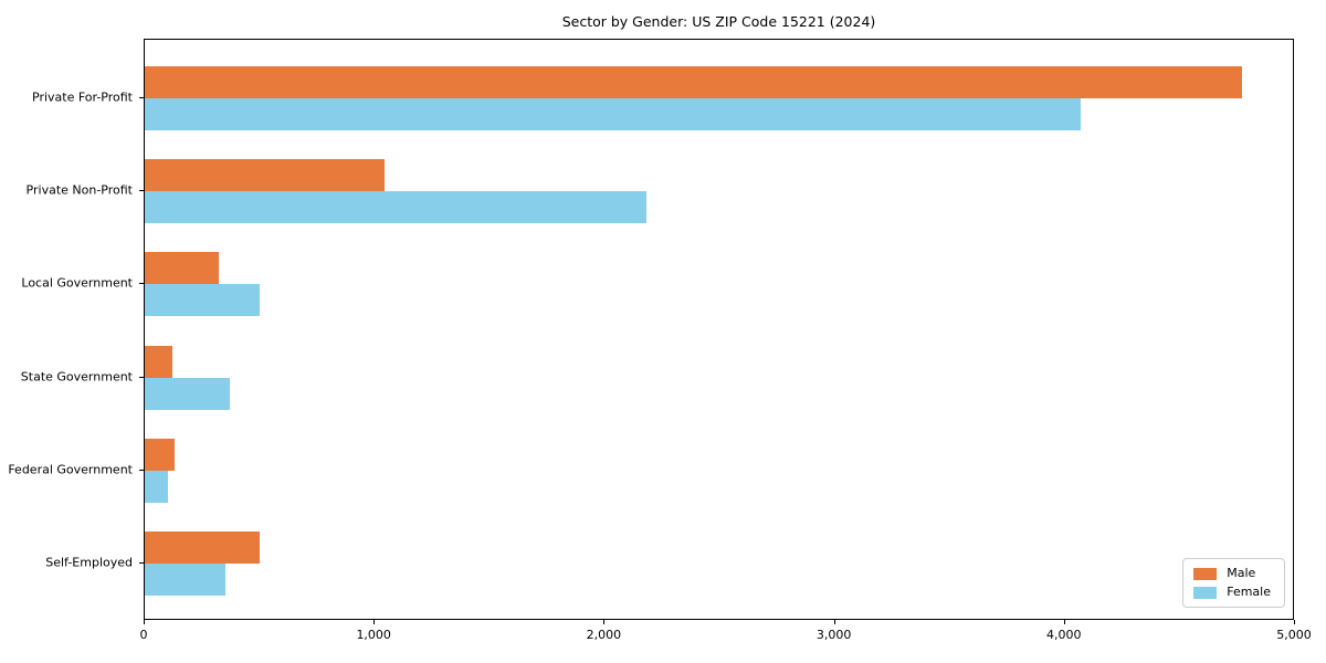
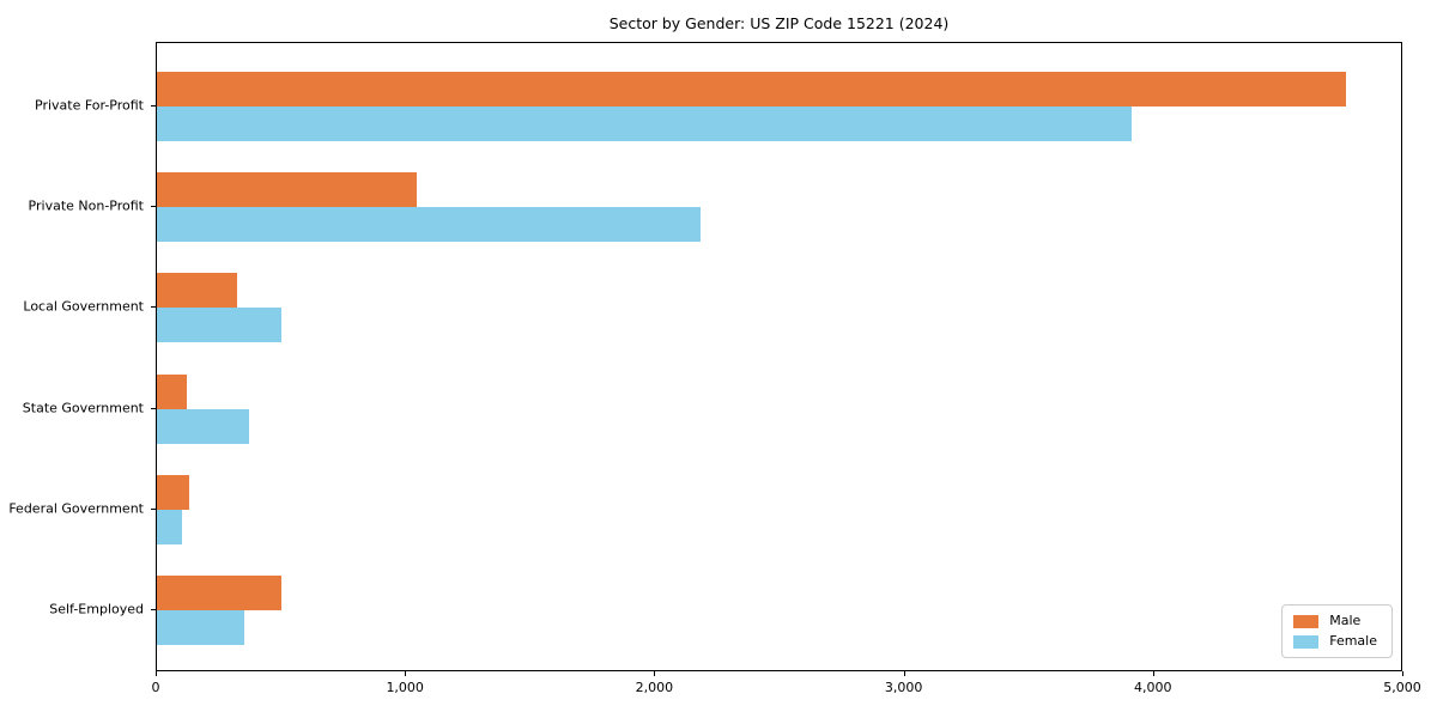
Female/Private For-Profit: 4070 -> 3910
